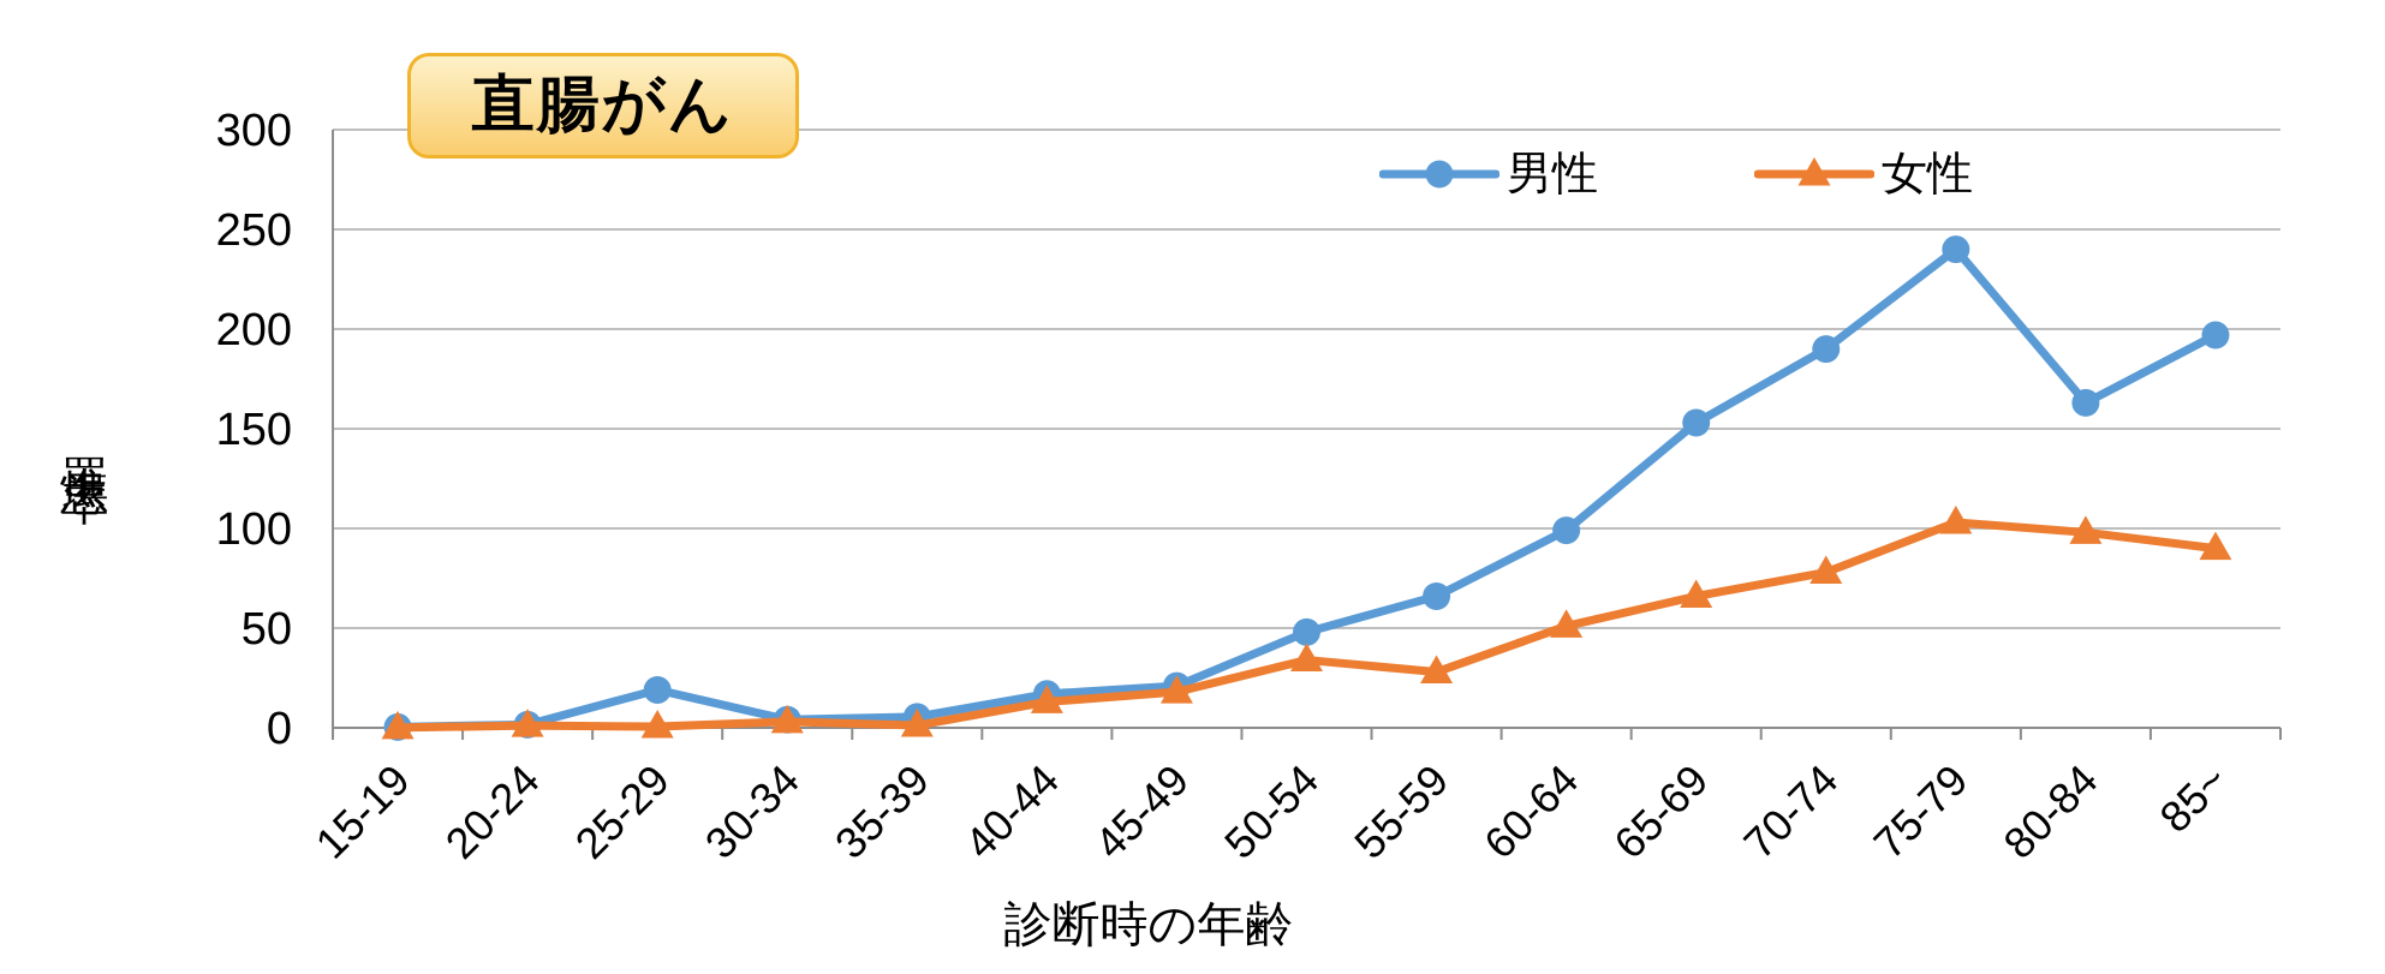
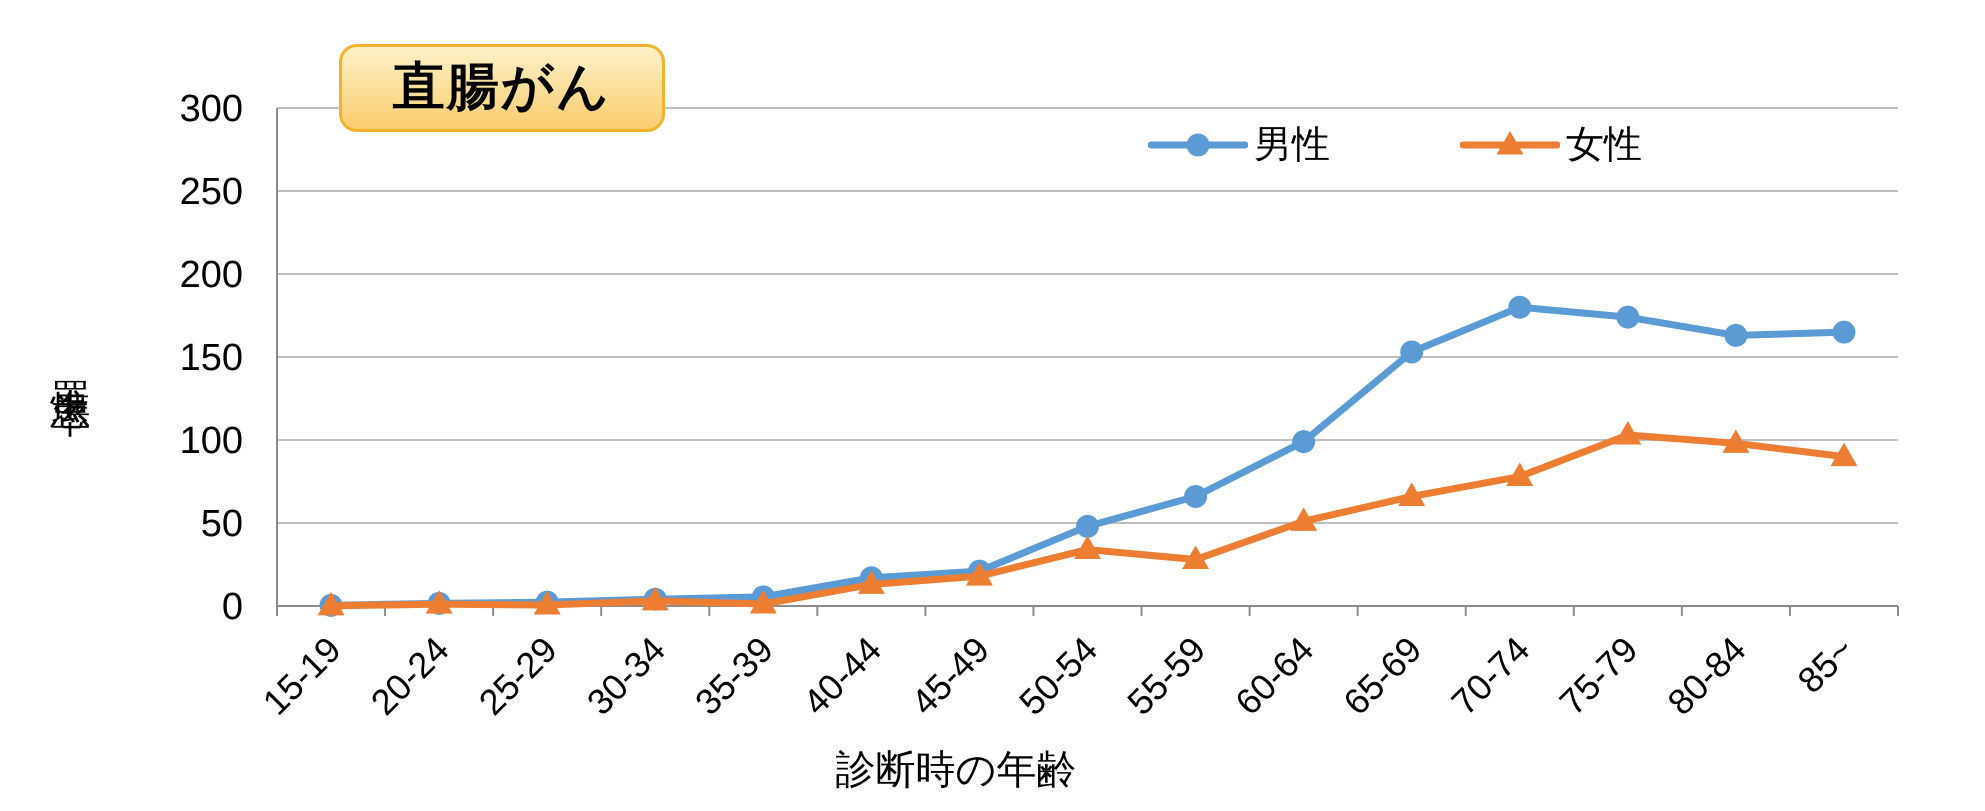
男性/25-29: 19 -> 2
男性/70-74: 190 -> 180
男性/75-79: 240 -> 174
男性/85~: 197 -> 165
